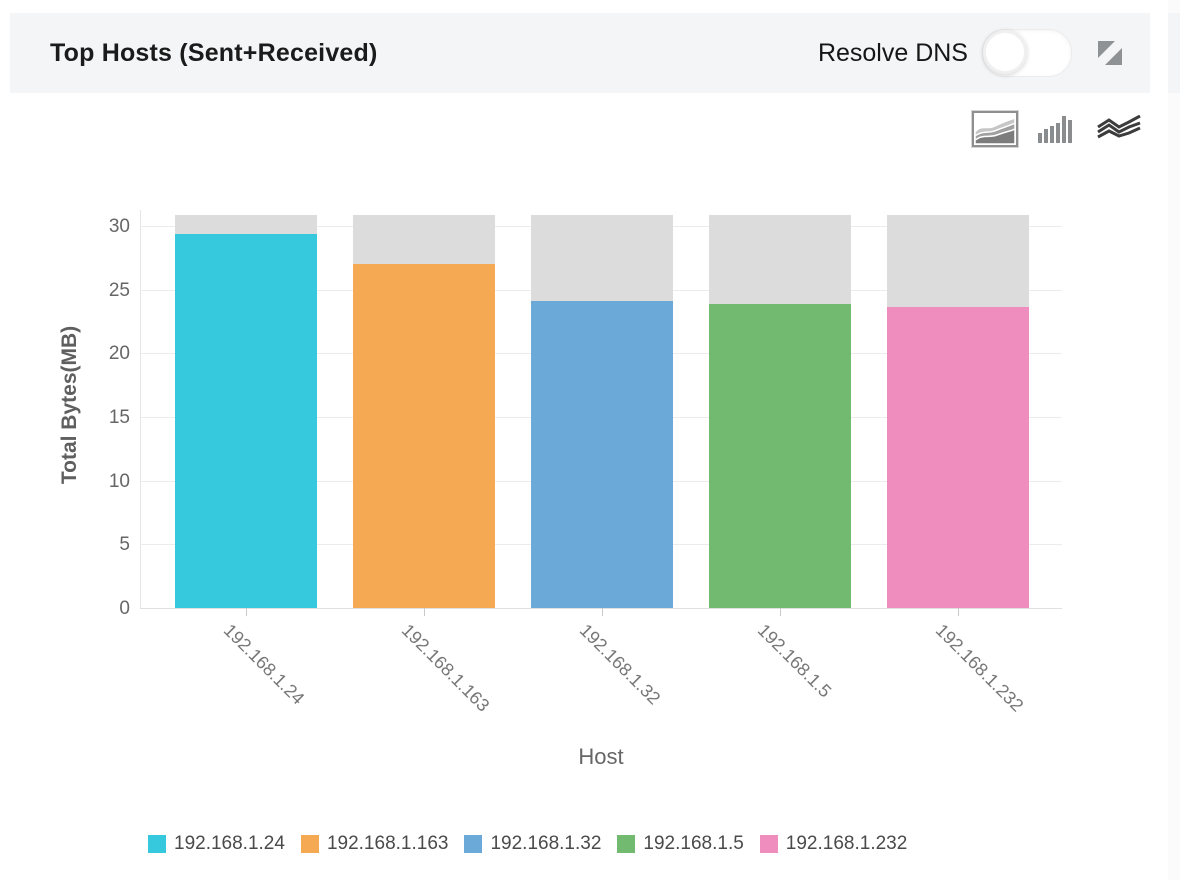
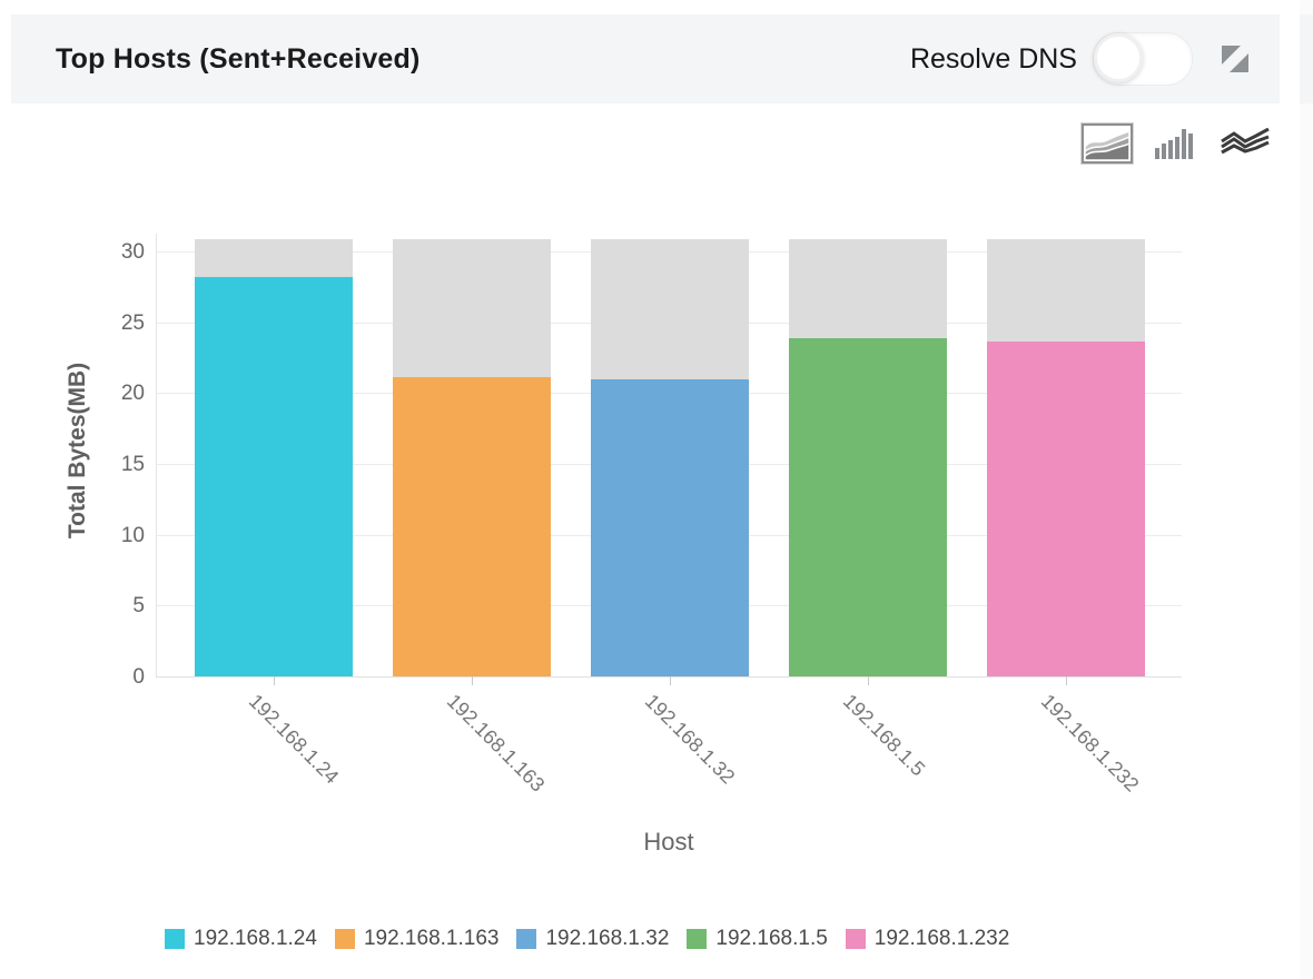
192.168.1.24: 29.4 -> 28.2
192.168.1.163: 27.0 -> 21.1
192.168.1.32: 24.1 -> 21.0
